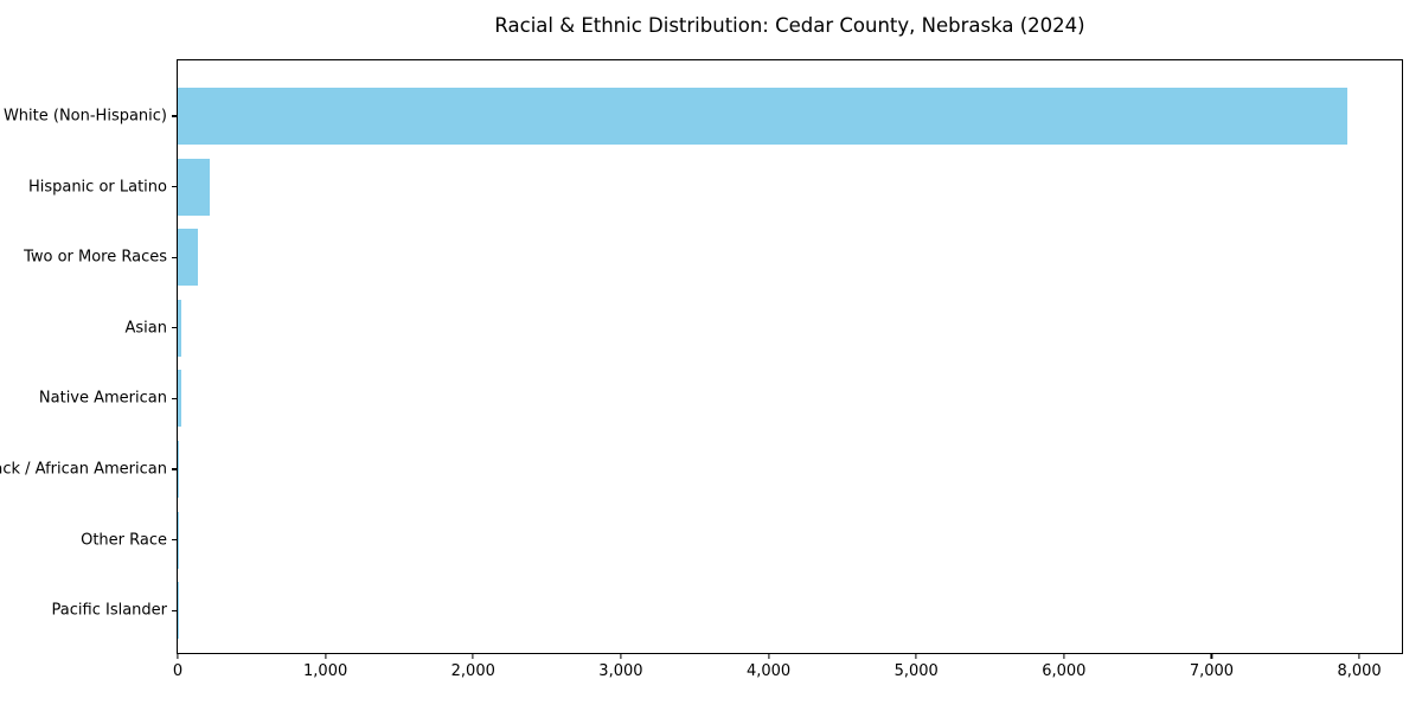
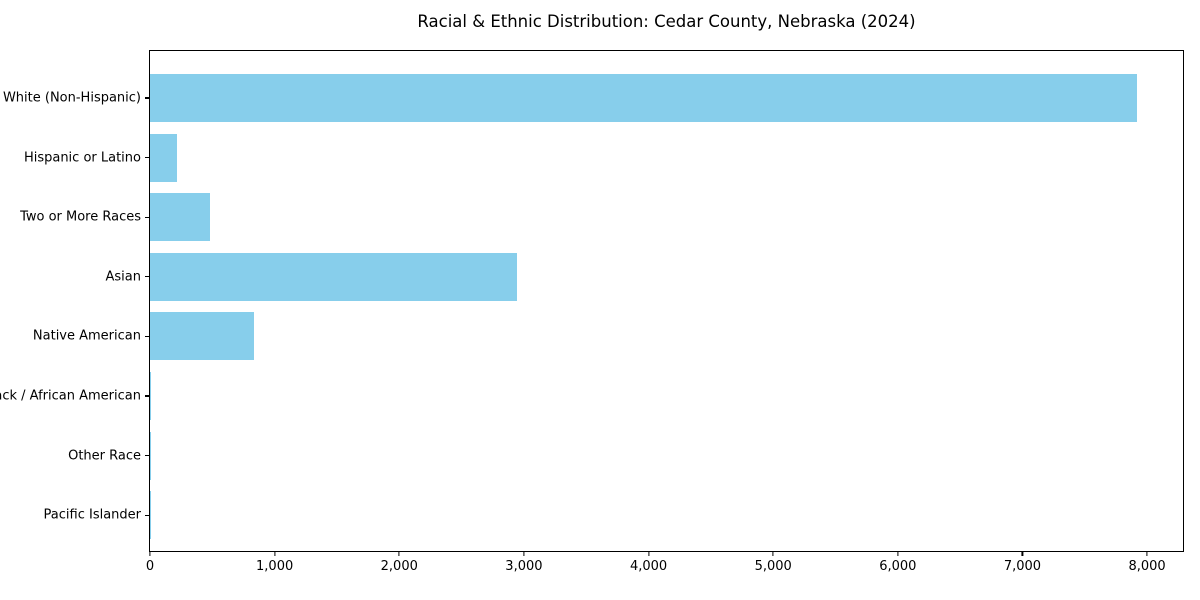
Two or More Races: 140 -> 480
Asian: 20 -> 2940
Native American: 20 -> 830
